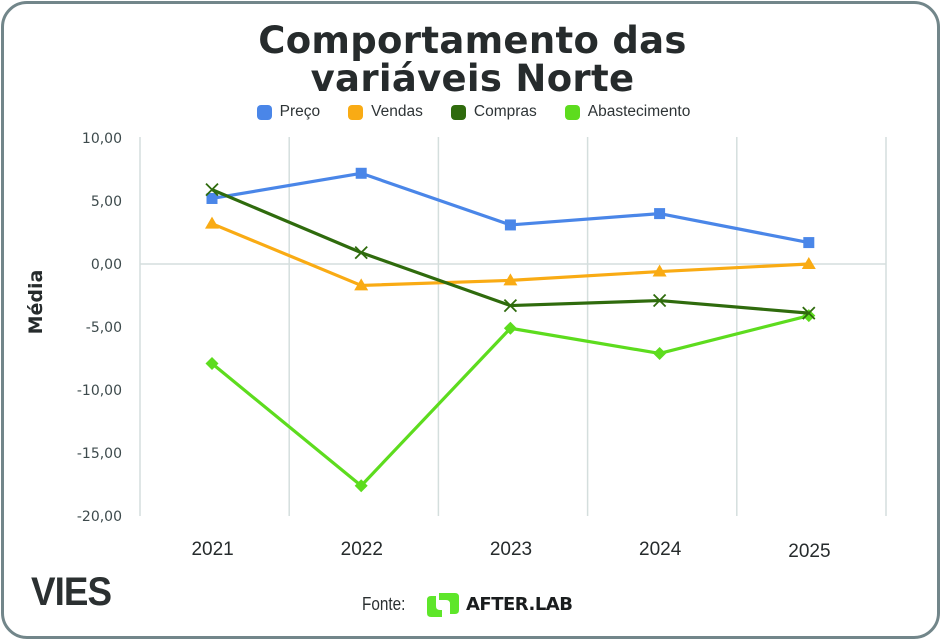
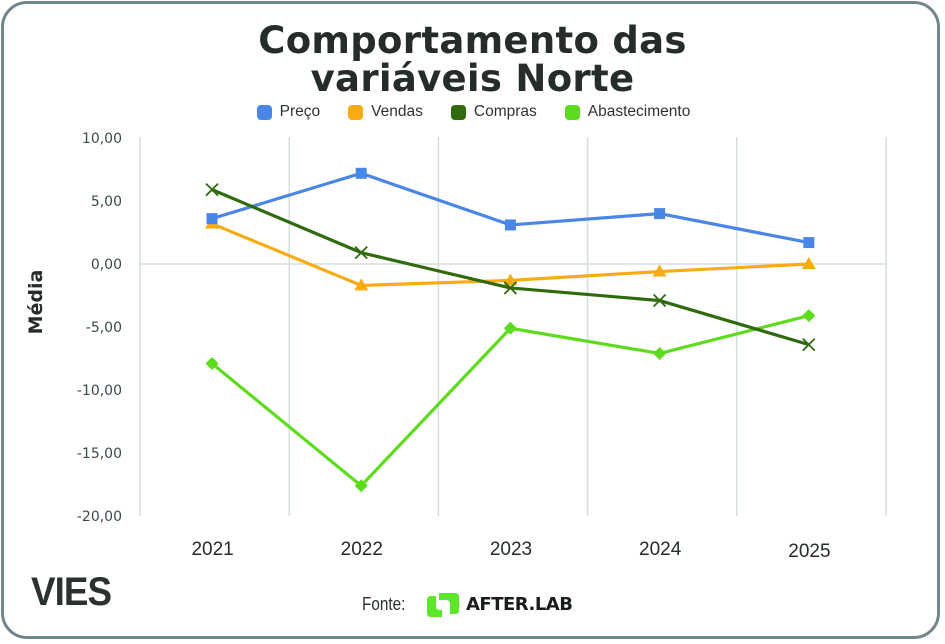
Preço/2021: 5,2 -> 3,6
Compras/2023: -3,3 -> -1,9
Compras/2025: -3,9 -> -6,4
